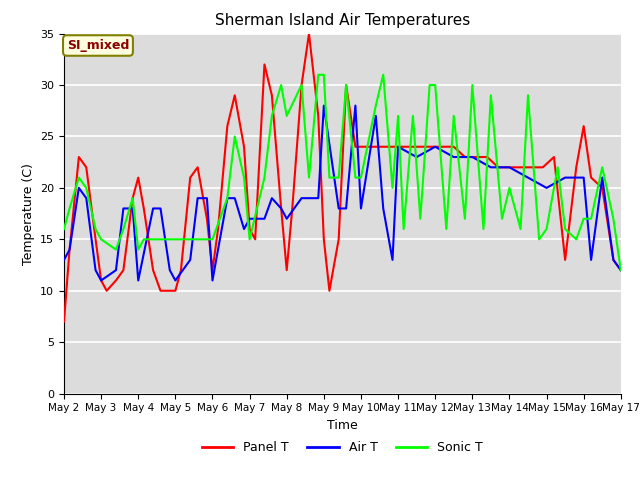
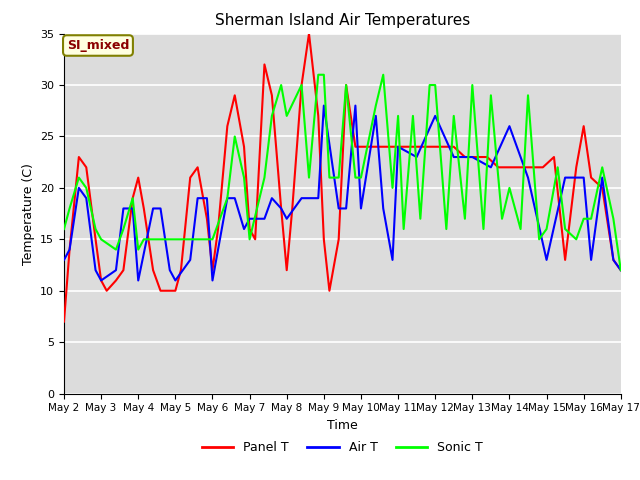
Air T/May 12: 24 -> 27
Air T/May 14: 22 -> 26
Air T/May 15: 20 -> 13
